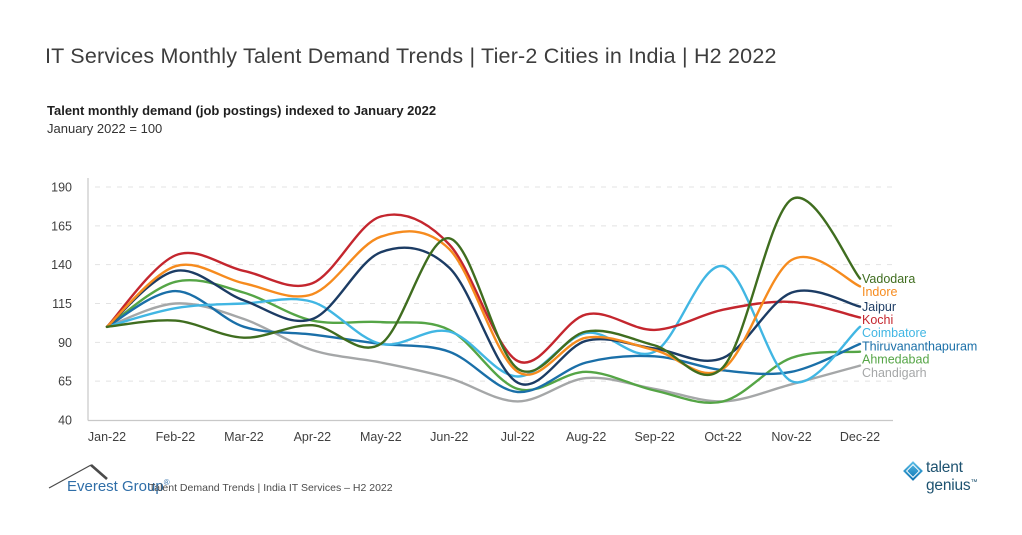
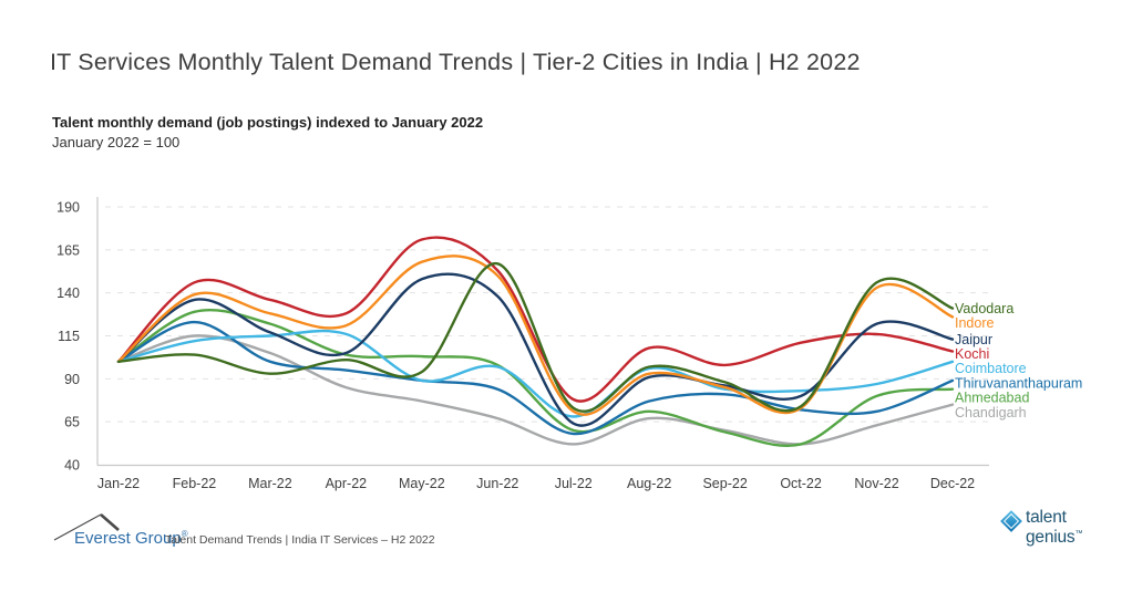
Vadodara/May-22: 89 -> 94
Coimbatore/Oct-22: 139 -> 83
Vadodara/Nov-22: 182 -> 146
Coimbatore/Nov-22: 65 -> 87
